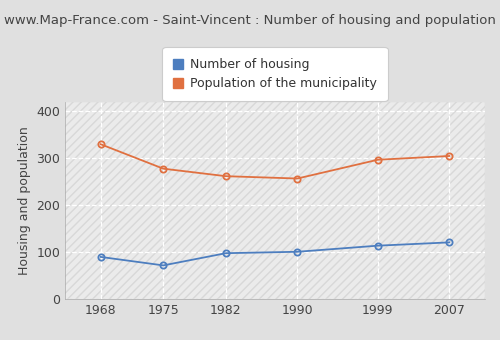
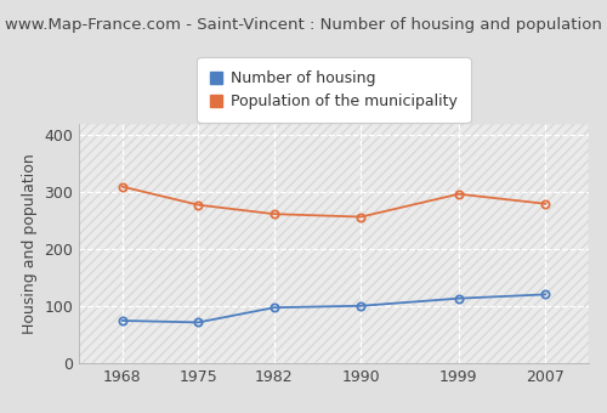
Number of housing/1968: 90 -> 75
Population of the municipality/1968: 330 -> 310
Population of the municipality/2007: 305 -> 280
